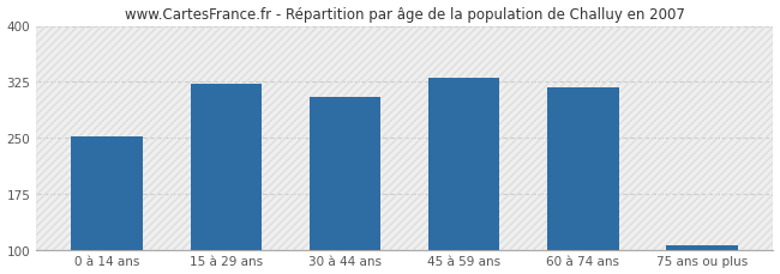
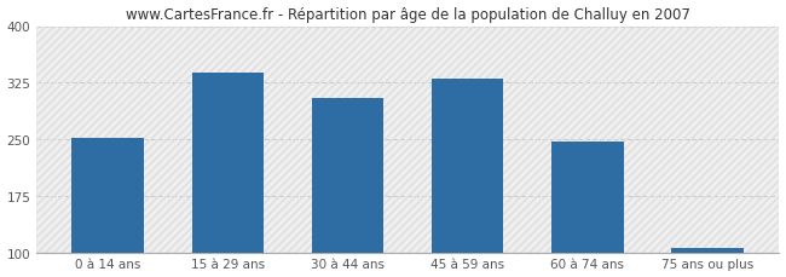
15 à 29 ans: 322 -> 338
60 à 74 ans: 318 -> 247
